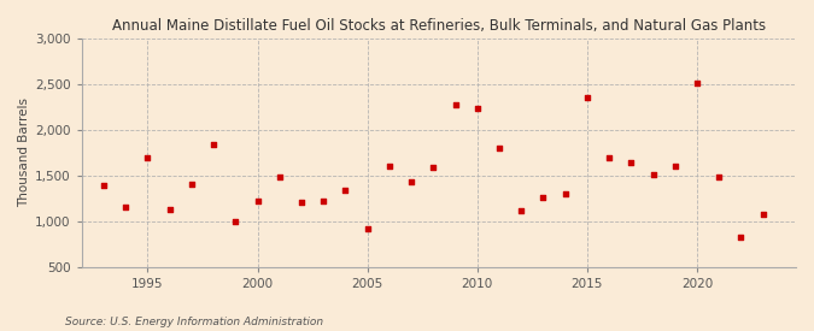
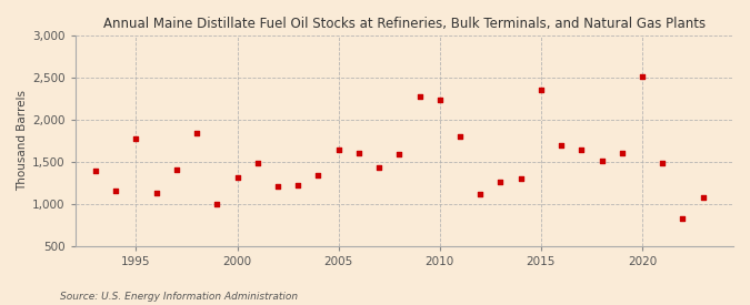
1995: 1,700 -> 1,780
2000: 1,220 -> 1,310
2005: 920 -> 1,640
